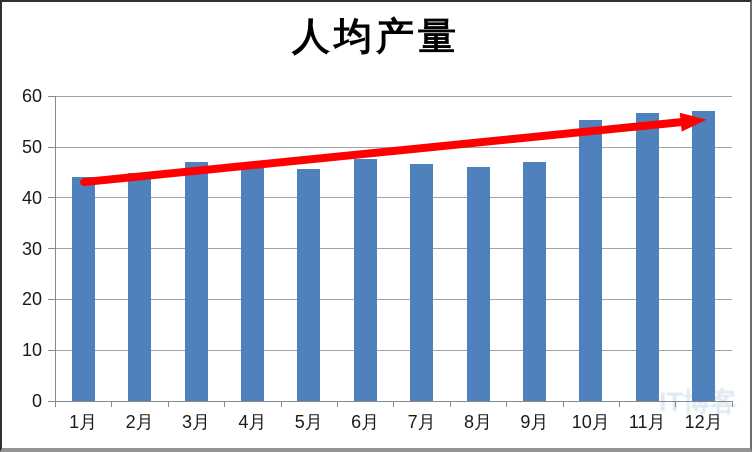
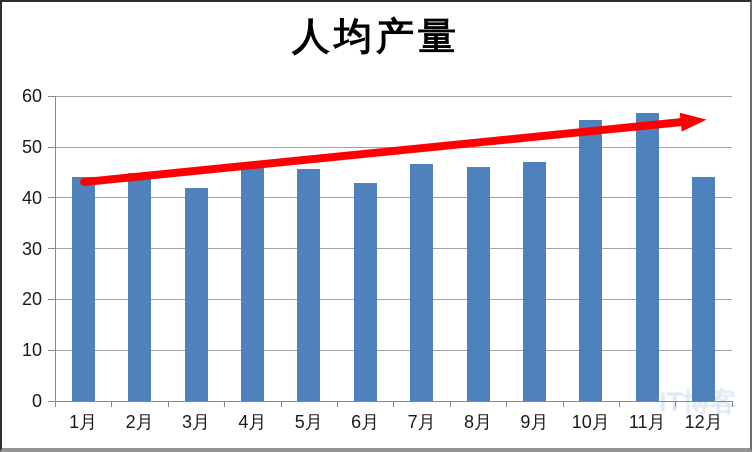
3月: 47 -> 42
6月: 48 -> 43
12月: 57 -> 44
